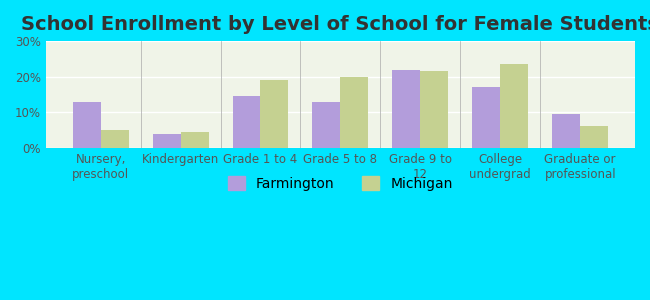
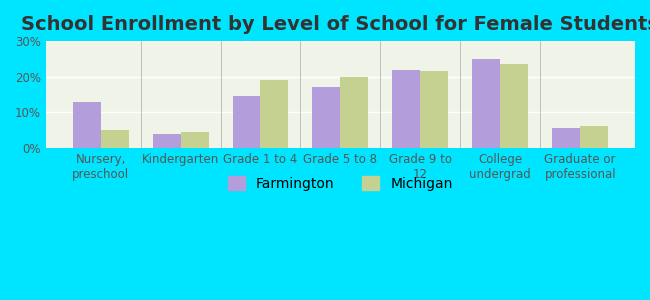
Farmington/Grade 5 to 8: 13.0% -> 17.0%
Farmington/College undergrad: 17.0% -> 25.0%
Farmington/Graduate or professional: 9.5% -> 5.5%
